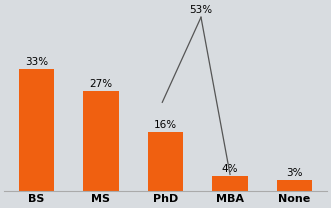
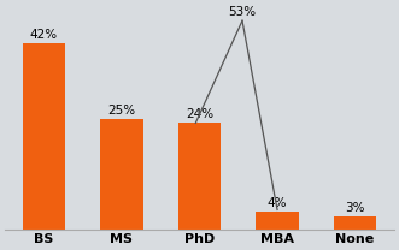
BS: 33% -> 42%
MS: 27% -> 25%
PhD: 16% -> 24%
